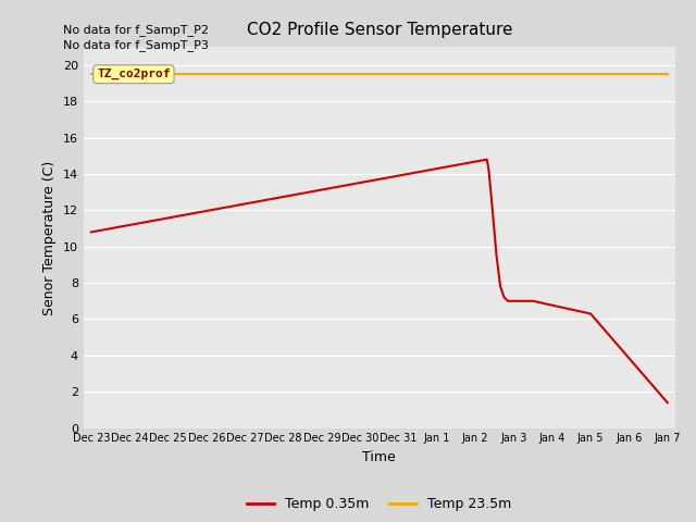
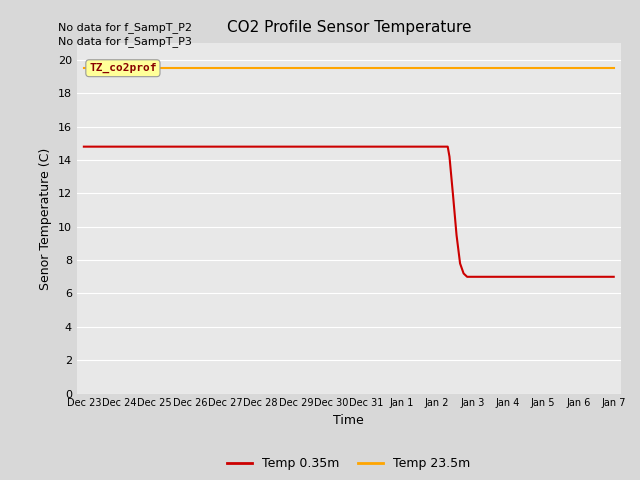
Dec 23: 10.8 -> 14.8
Jan 5: 6.3 -> 7.0
Jan 7: 1.4 -> 7.0
